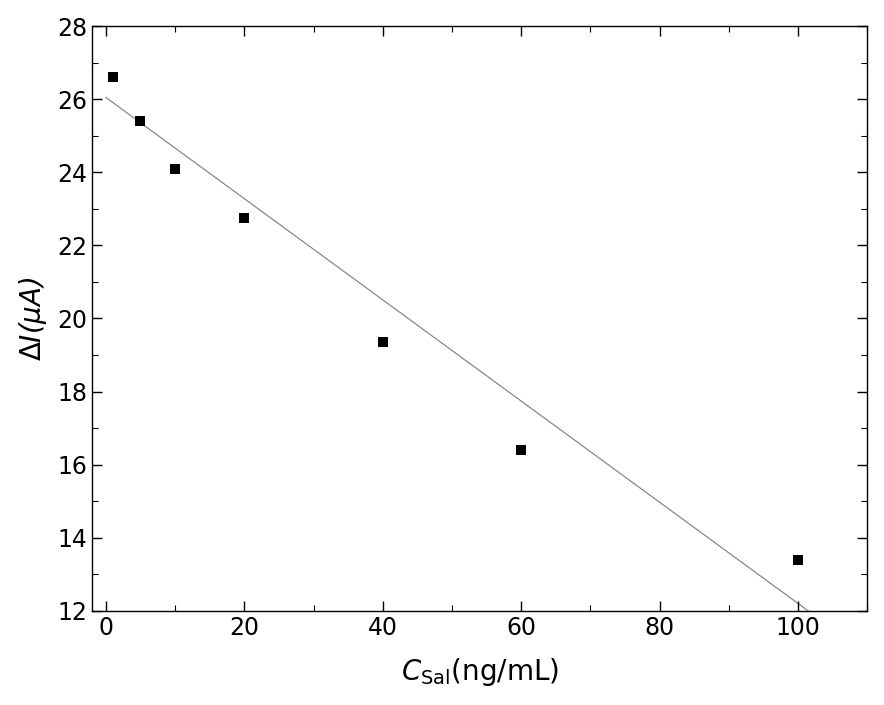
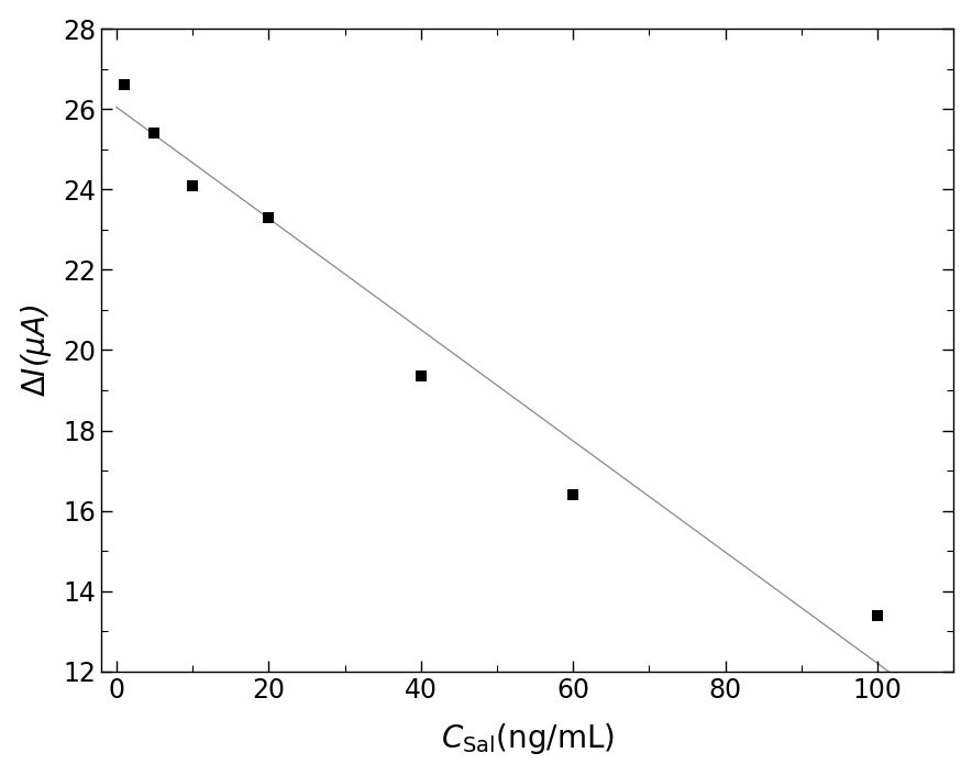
20: 22.75 -> 23.30
